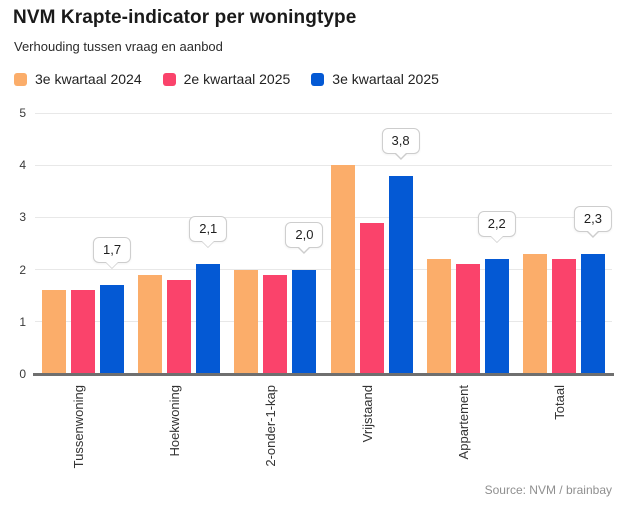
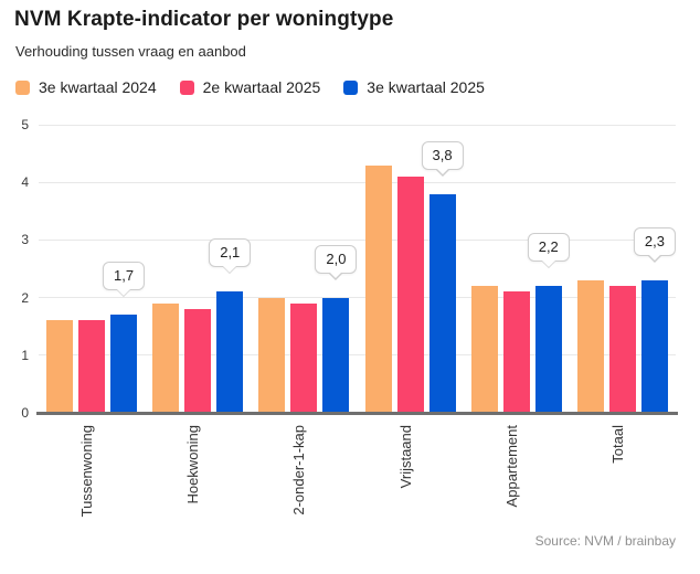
3e kwartaal 2024/Vrijstaand: 4.0 -> 4.3
2e kwartaal 2025/Vrijstaand: 2.9 -> 4.1
